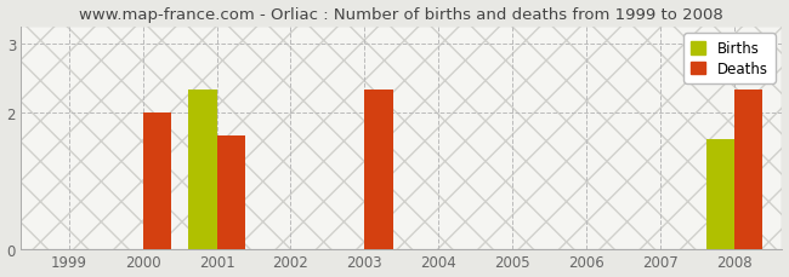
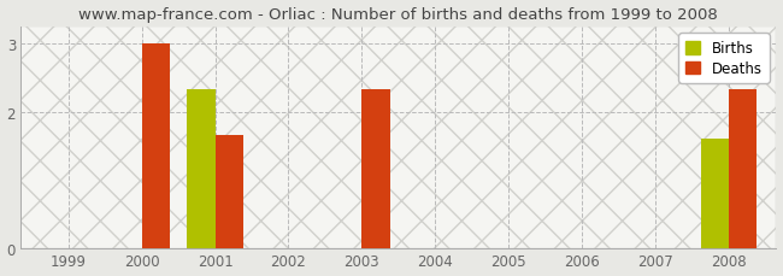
Deaths/2000: 2.00 -> 3.00
